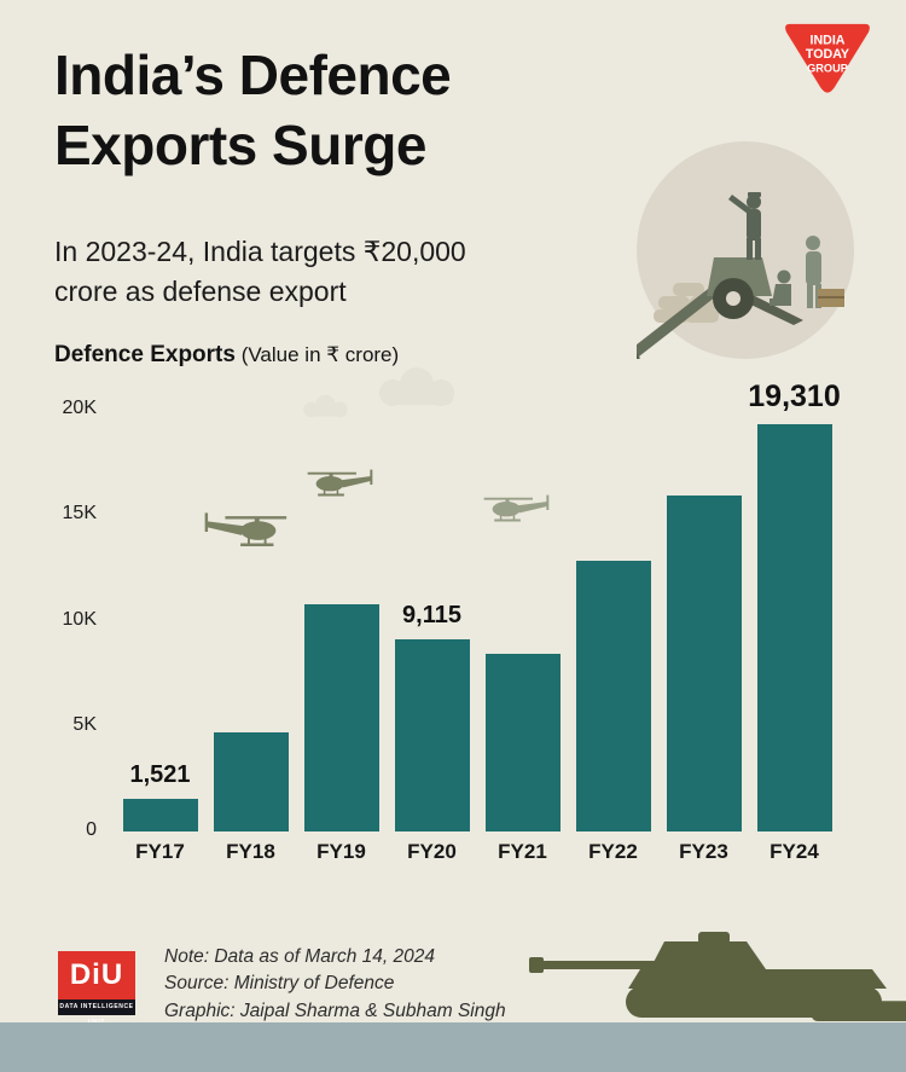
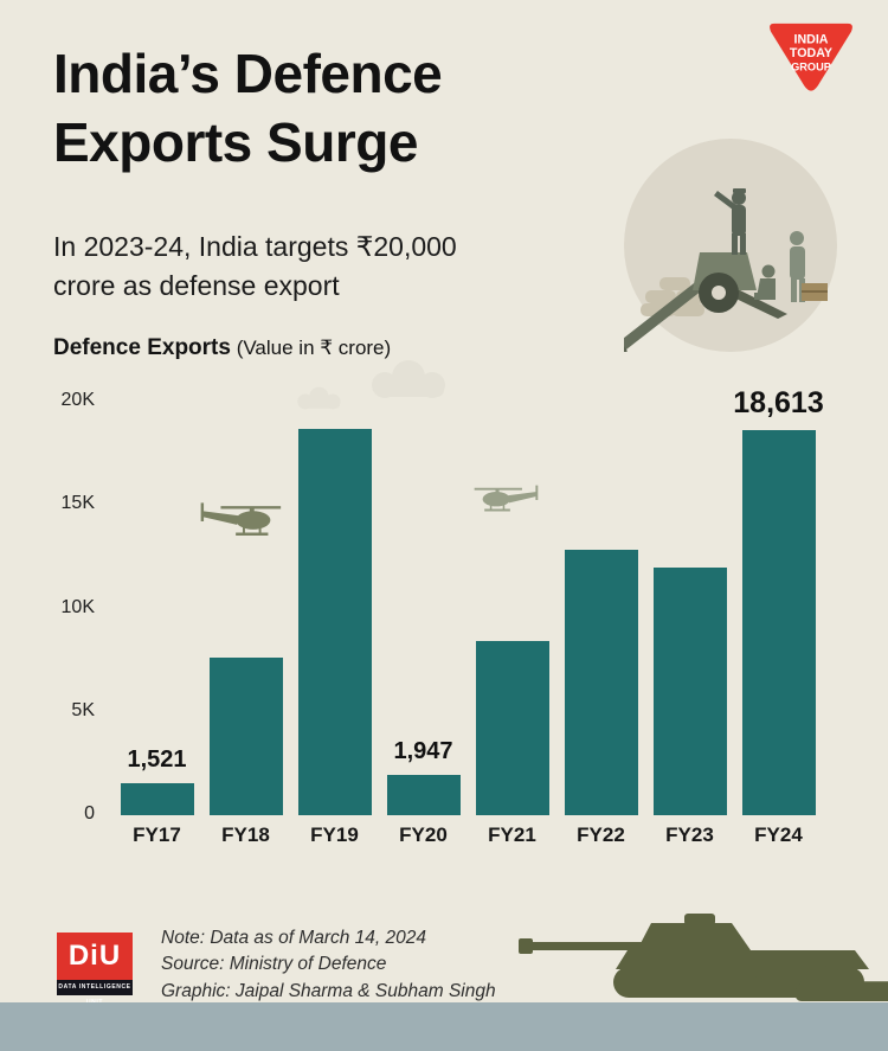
FY18: 4.7K -> 7.6K
FY19: 10.7K -> 18.7K
FY20: 9,115 -> 1,947
FY23: 15.9K -> 12.0K
FY24: 19,310 -> 18,613
